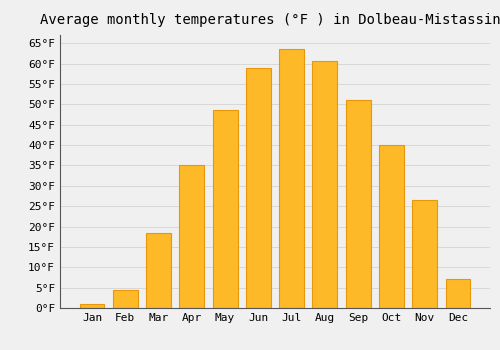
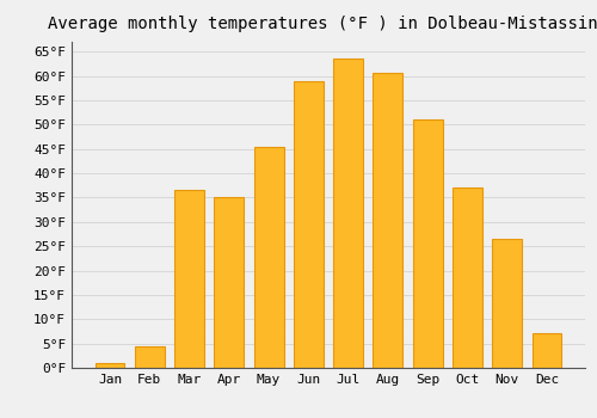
Mar: 18.5°F -> 36.5°F
May: 48.5°F -> 45.5°F
Oct: 40.0°F -> 37.0°F
